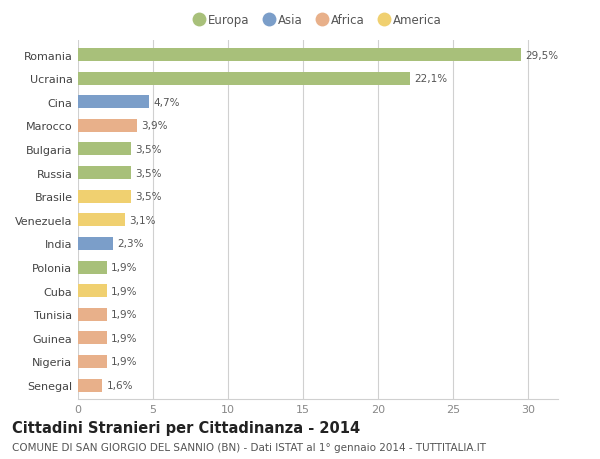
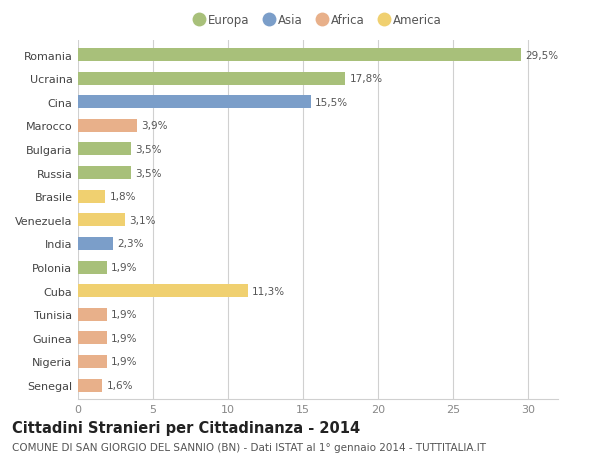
Ucraina: 22,1% -> 17,8%
Cina: 4,7% -> 15,5%
Brasile: 3,5% -> 1,8%
Cuba: 1,9% -> 11,3%
